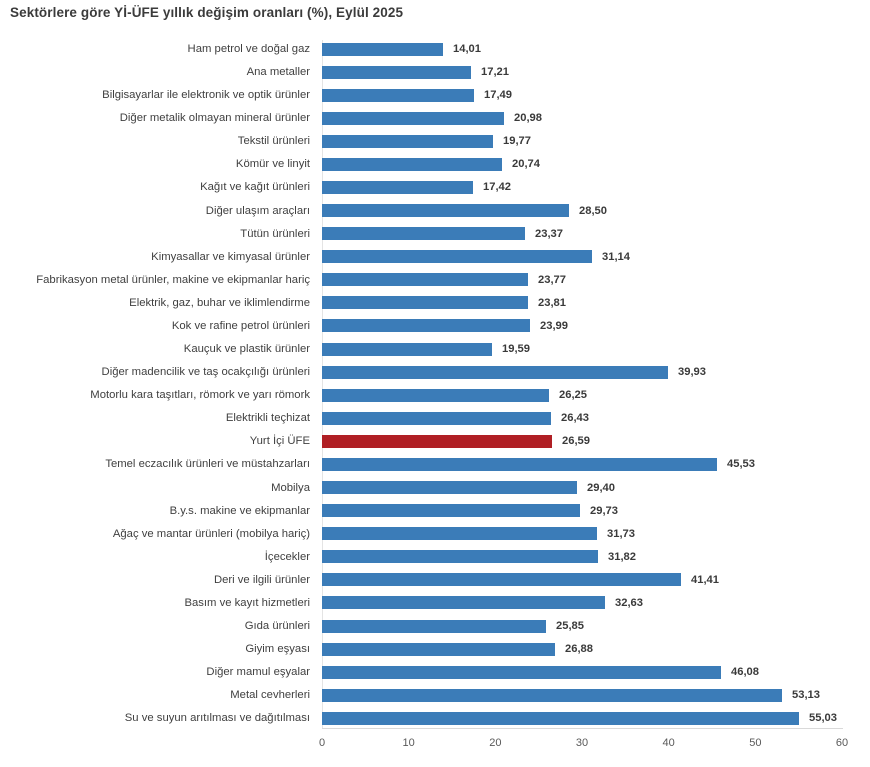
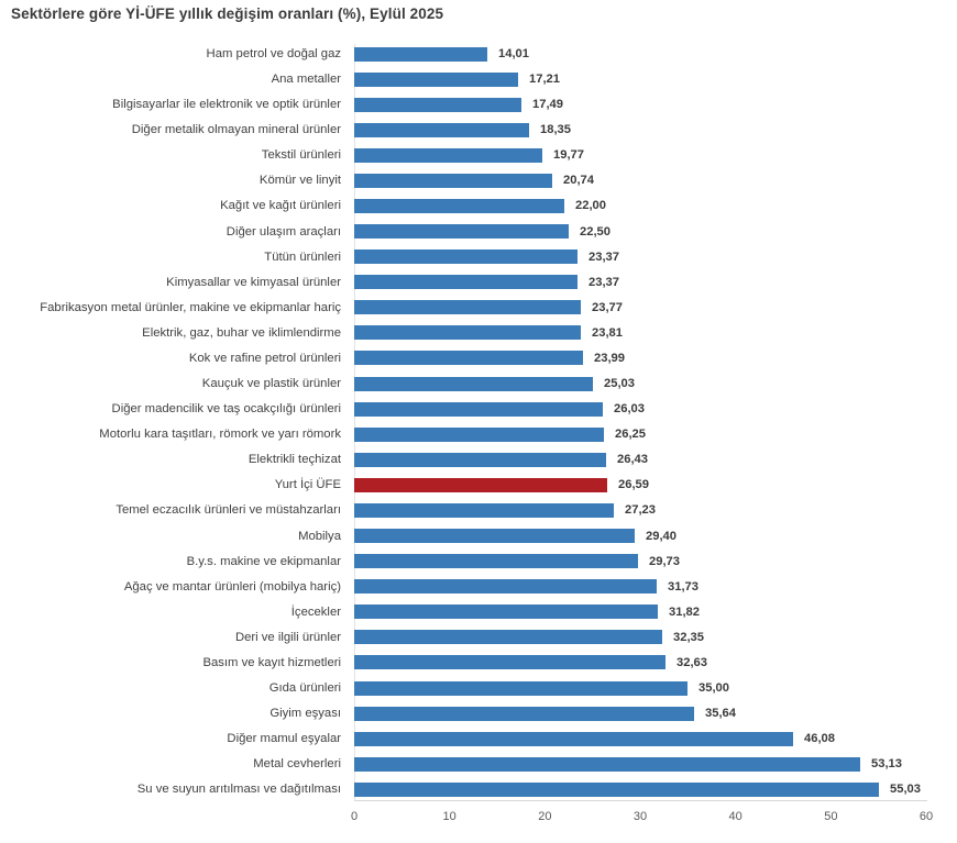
Diğer metalik olmayan mineral ürünler: 20,98 -> 18,35
Kağıt ve kağıt ürünleri: 17,42 -> 22,00
Diğer ulaşım araçları: 28,50 -> 22,50
Kimyasallar ve kimyasal ürünler: 31,14 -> 23,37
Kauçuk ve plastik ürünler: 19,59 -> 25,03
Diğer madencilik ve taş ocakçılığı ürünleri: 39,93 -> 26,03
Temel eczacılık ürünleri ve müstahzarları: 45,53 -> 27,23
Deri ve ilgili ürünler: 41,41 -> 32,35
Gıda ürünleri: 25,85 -> 35,00
Giyim eşyası: 26,88 -> 35,64
